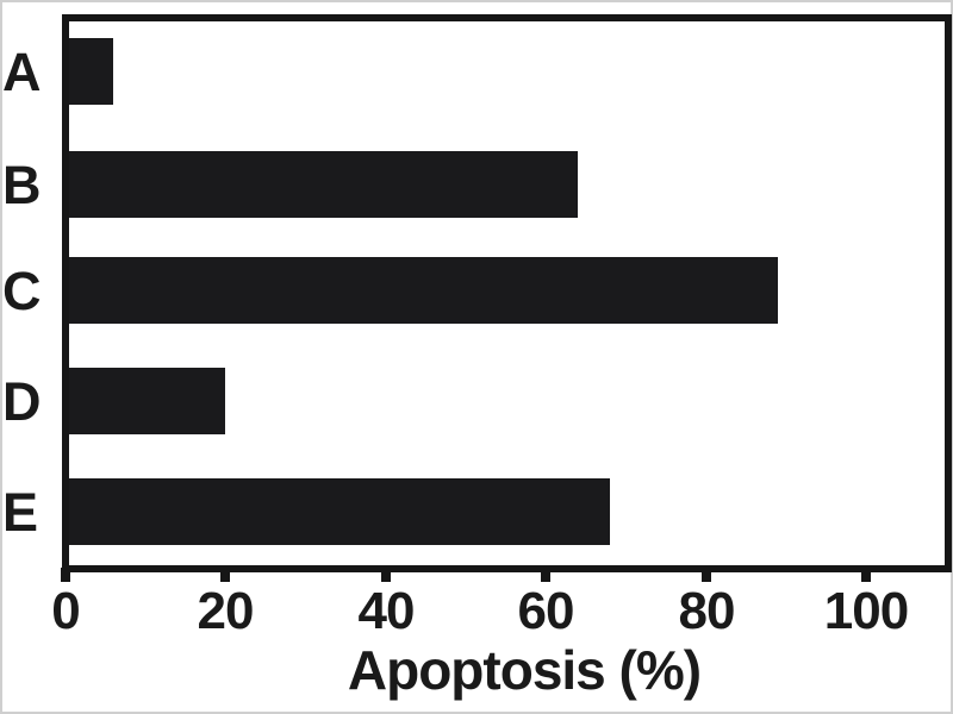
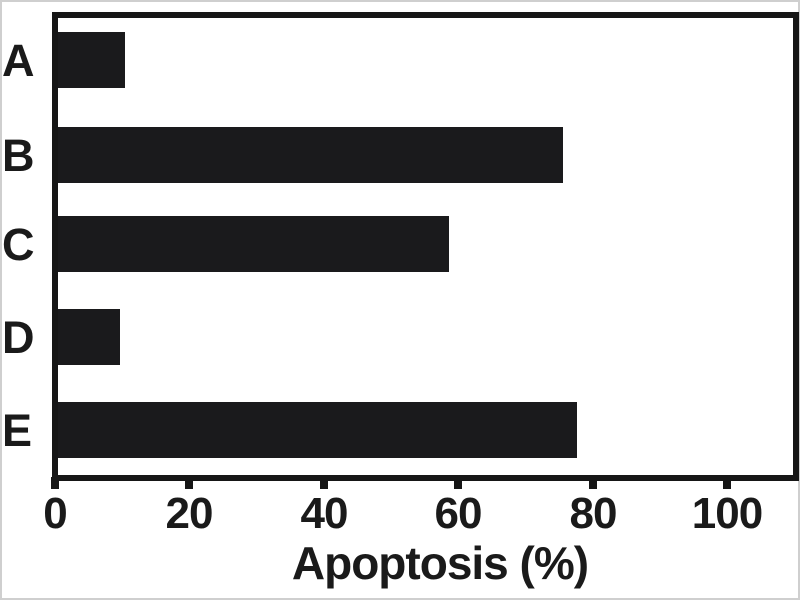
A: 6 -> 10
B: 64 -> 76
C: 89 -> 59
D: 20 -> 10
E: 68 -> 78
